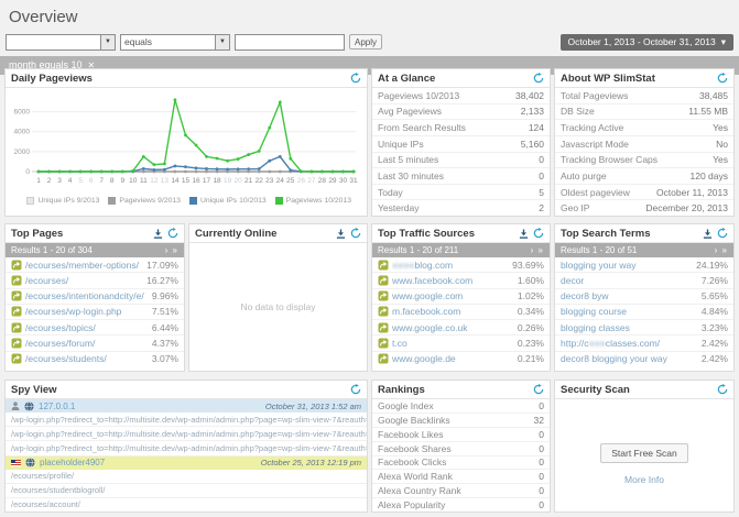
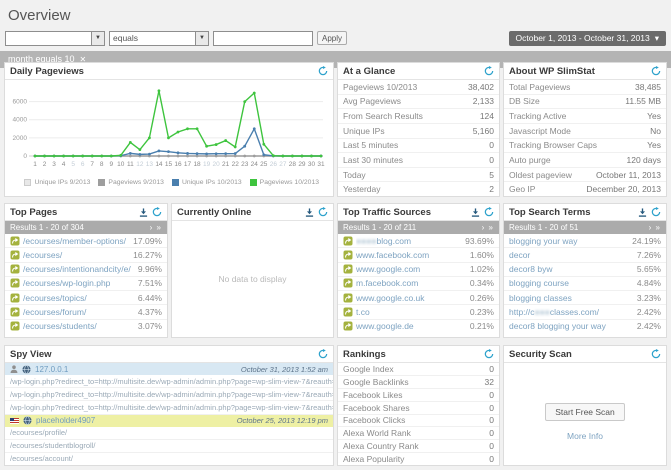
Pageviews 10/2013/13: 1000 -> 2000
Pageviews 10/2013/15: 4000 -> 2000
Pageviews 10/2013/17: 2000 -> 3000
Pageviews 10/2013/18: 1000 -> 3000
Pageviews 10/2013/22: 2000 -> 1000
Pageviews 10/2013/23: 4000 -> 6000
Unique IPs 10/2013/24: 2000 -> 3000
